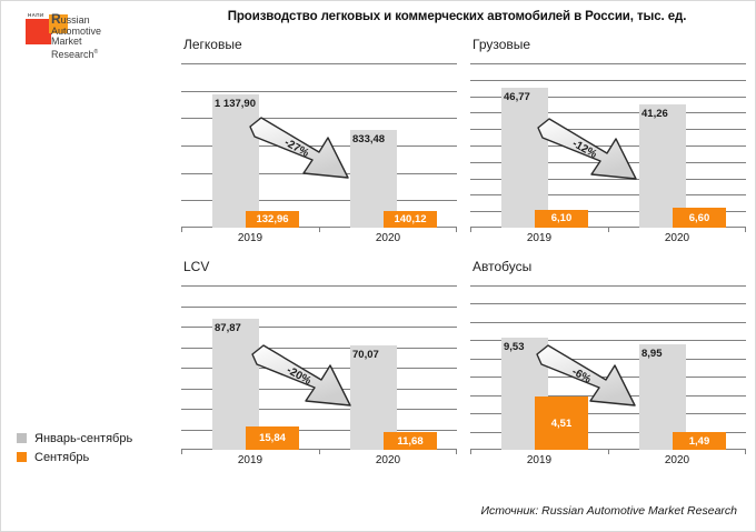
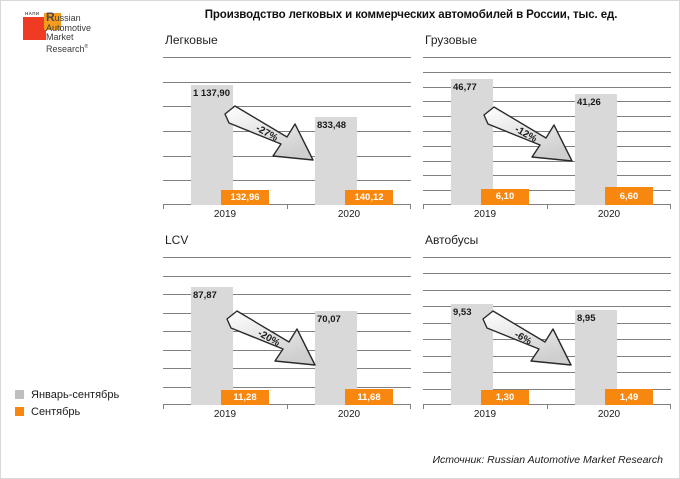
LCV/Сентябрь/2019: 15,84 -> 11,28
Автобусы/Сентябрь/2019: 4,51 -> 1,30
